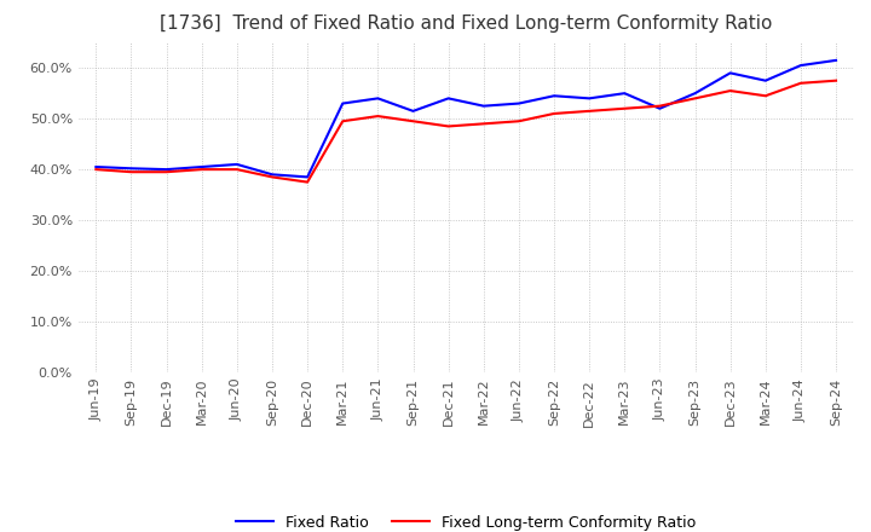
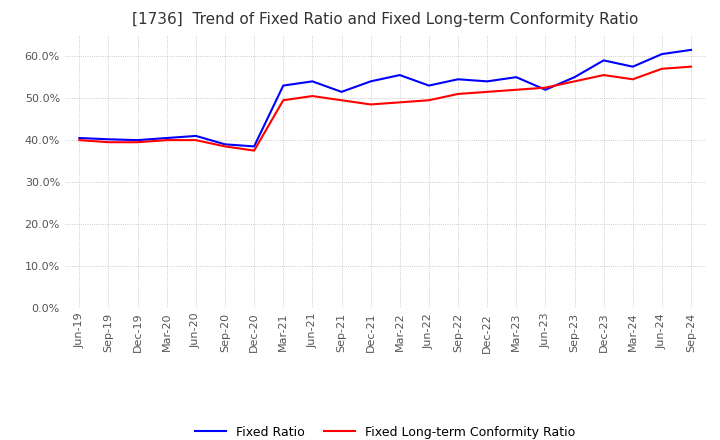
Fixed Ratio/Mar-22: 52.5% -> 55.5%
